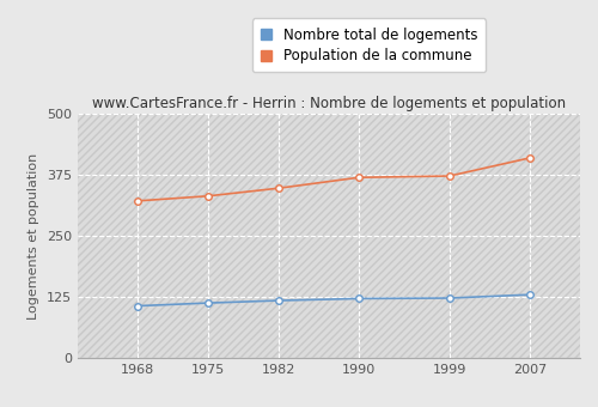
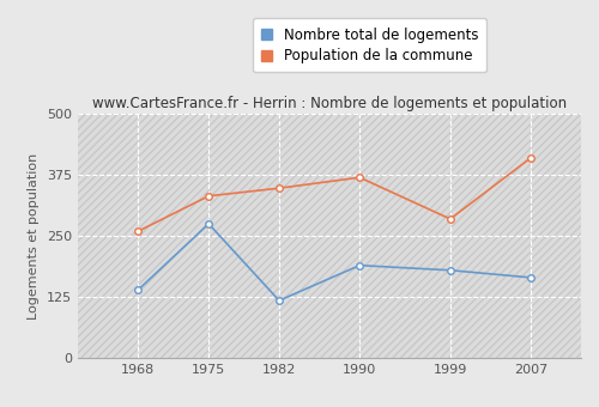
Nombre total de logements/1968: 107 -> 140
Population de la commune/1968: 322 -> 260
Nombre total de logements/1975: 113 -> 275
Nombre total de logements/1990: 122 -> 190
Nombre total de logements/1999: 123 -> 180
Population de la commune/1999: 373 -> 285
Nombre total de logements/2007: 130 -> 165
